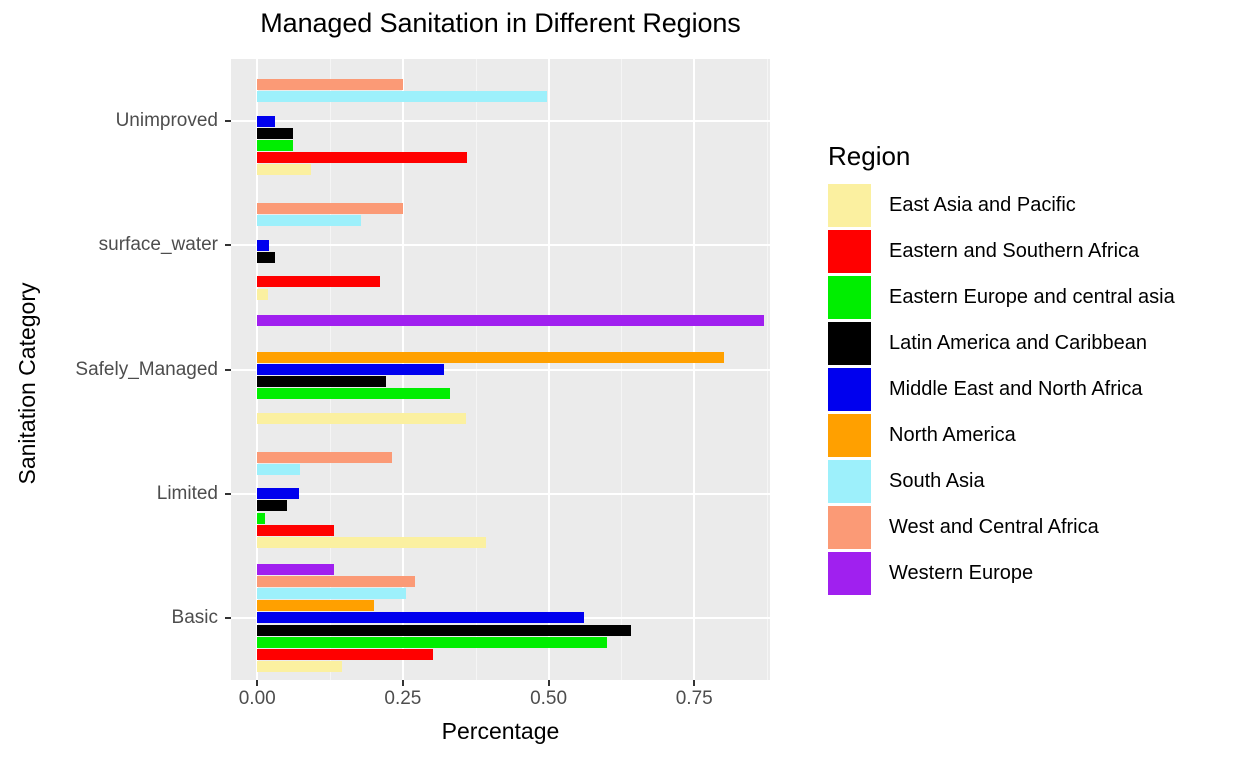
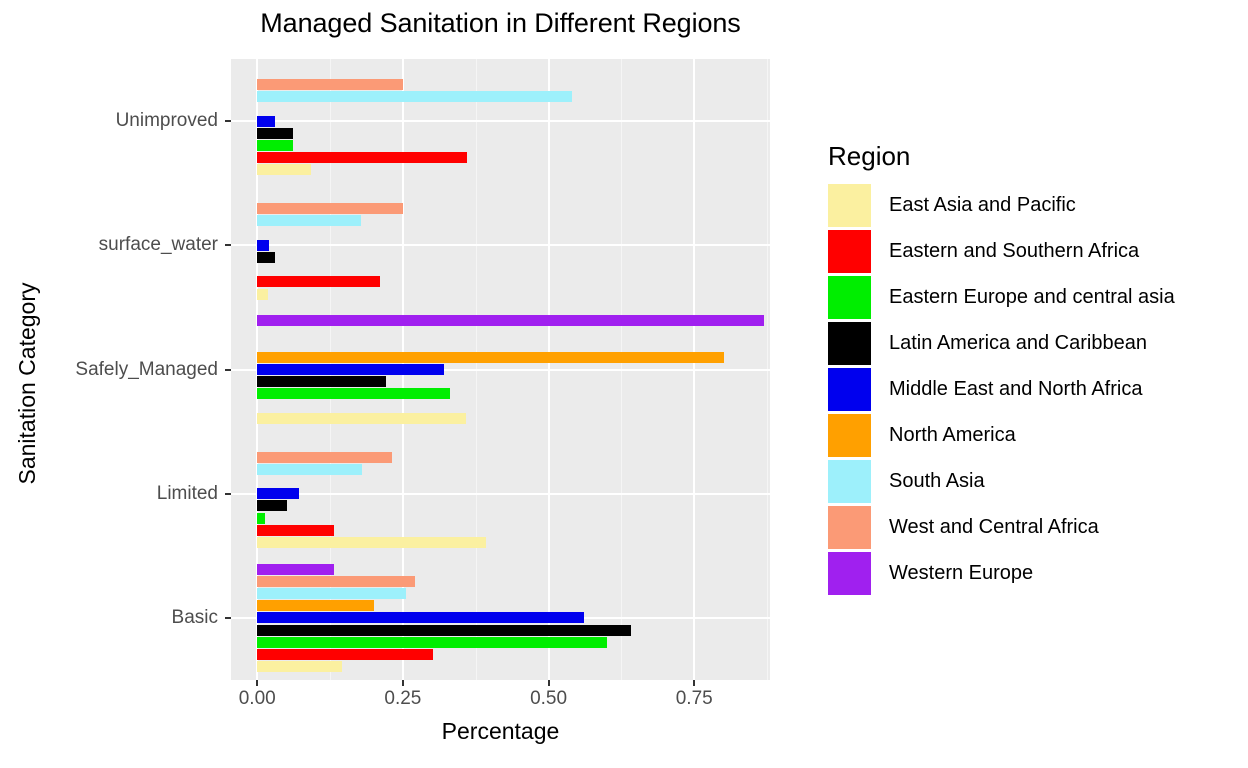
South Asia/Limited: 0.07 -> 0.18
South Asia/Unimproved: 0.50 -> 0.54
